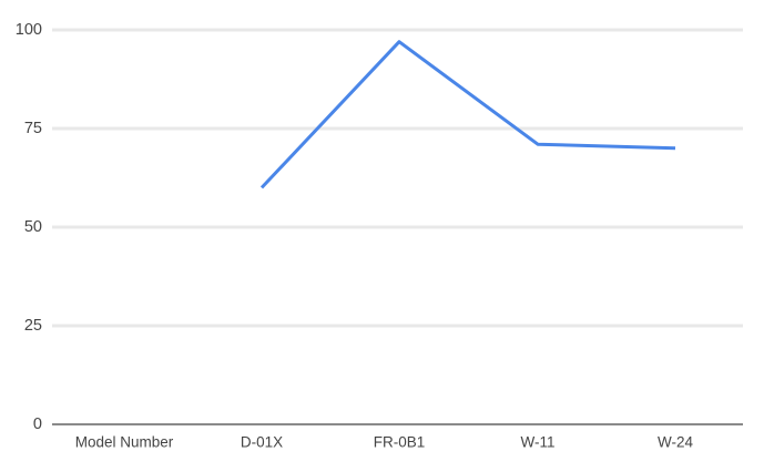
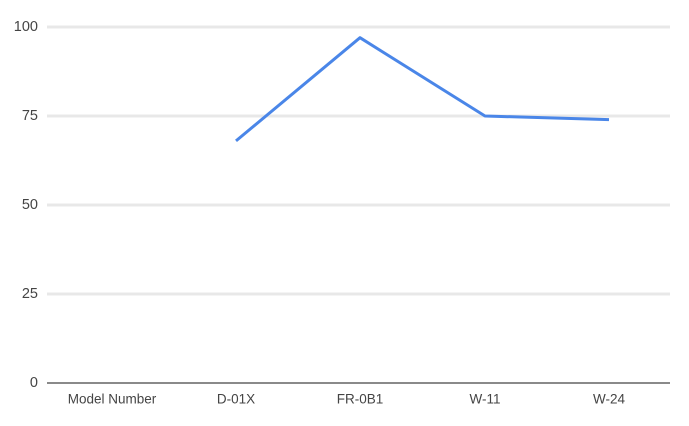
D-01X: 60 -> 68
W-11: 71 -> 75
W-24: 70 -> 74
